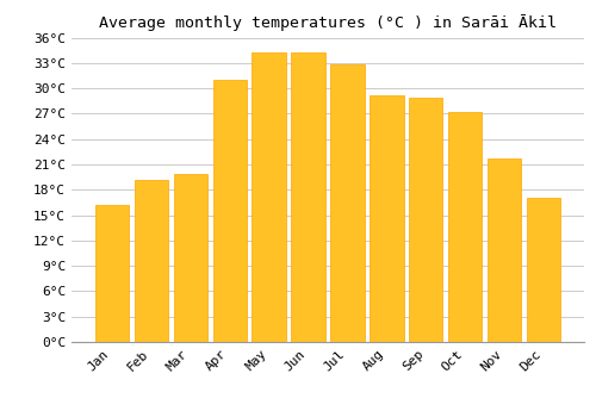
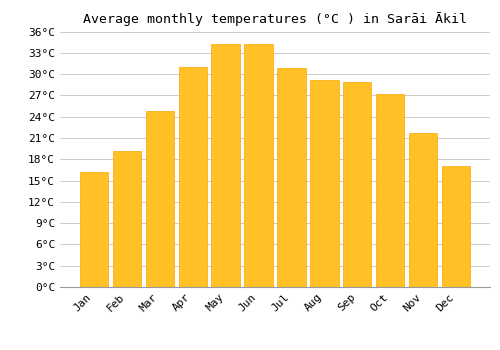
Mar: 19.8°C -> 24.8°C
Jul: 32.8°C -> 30.8°C
